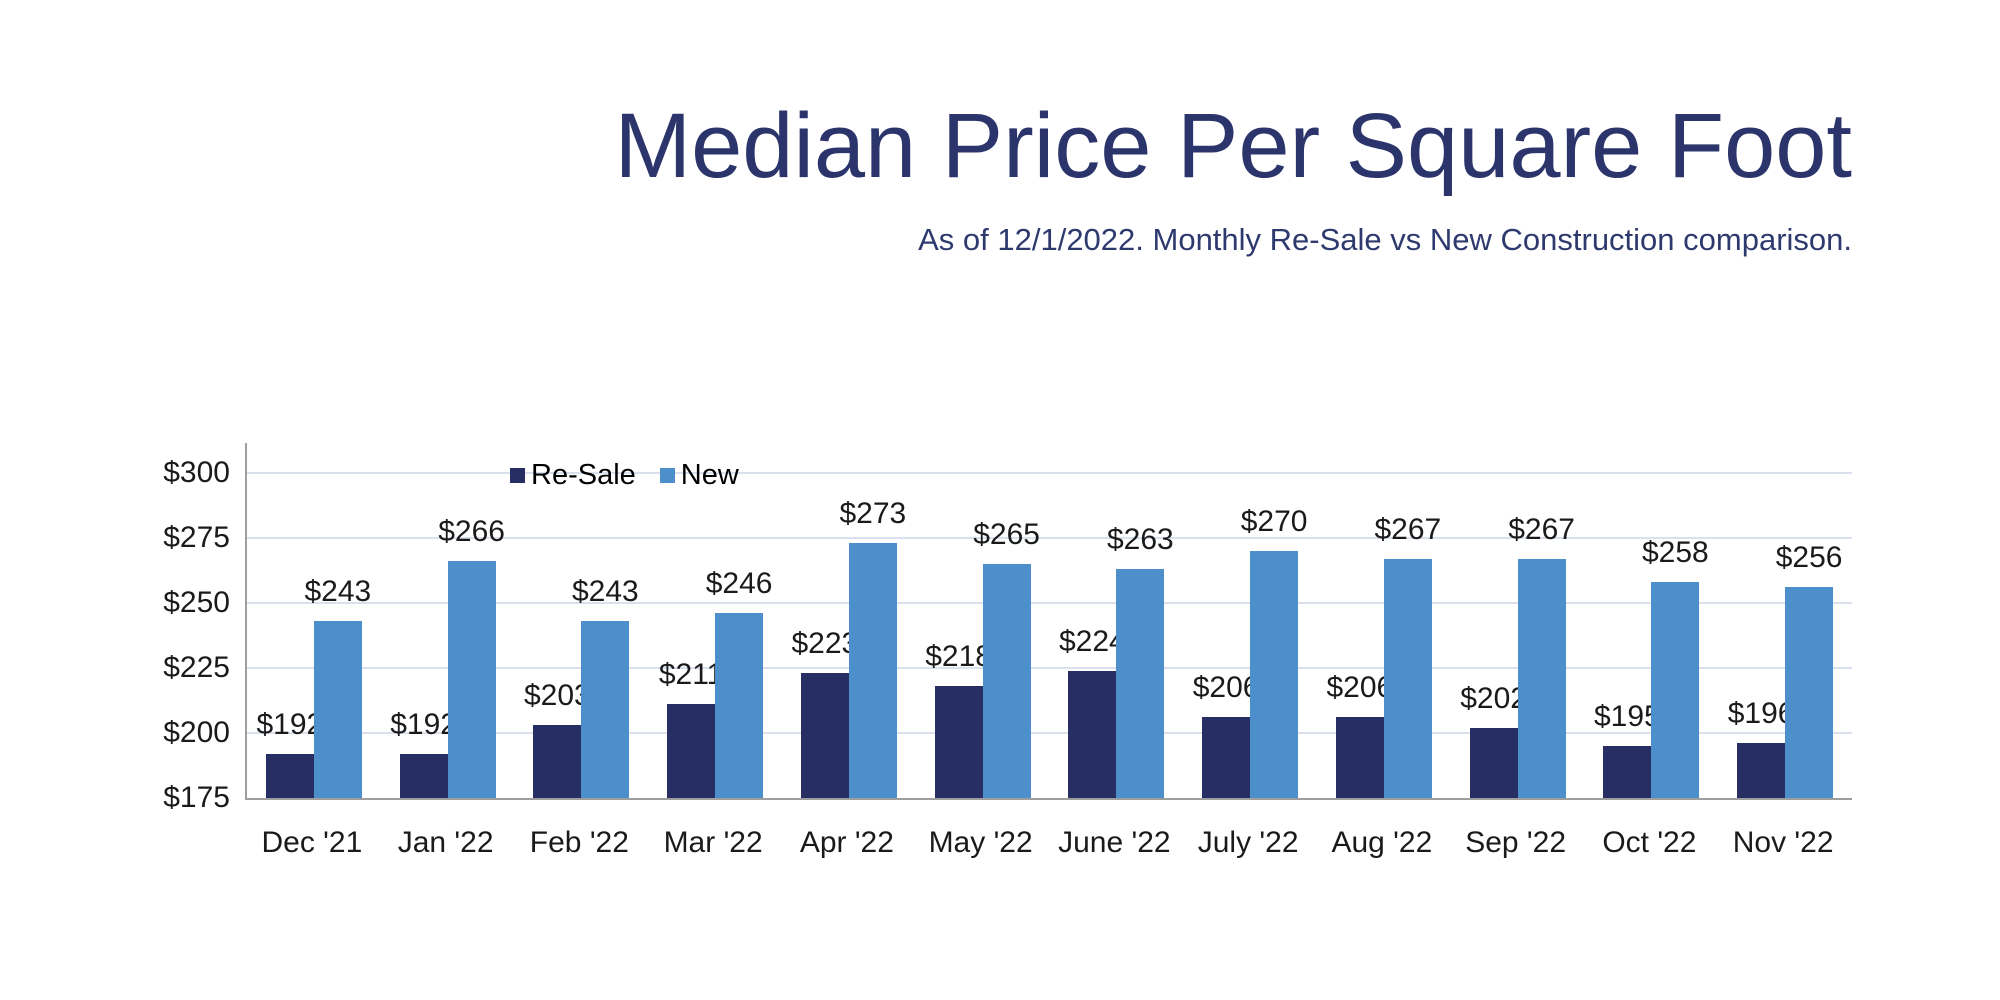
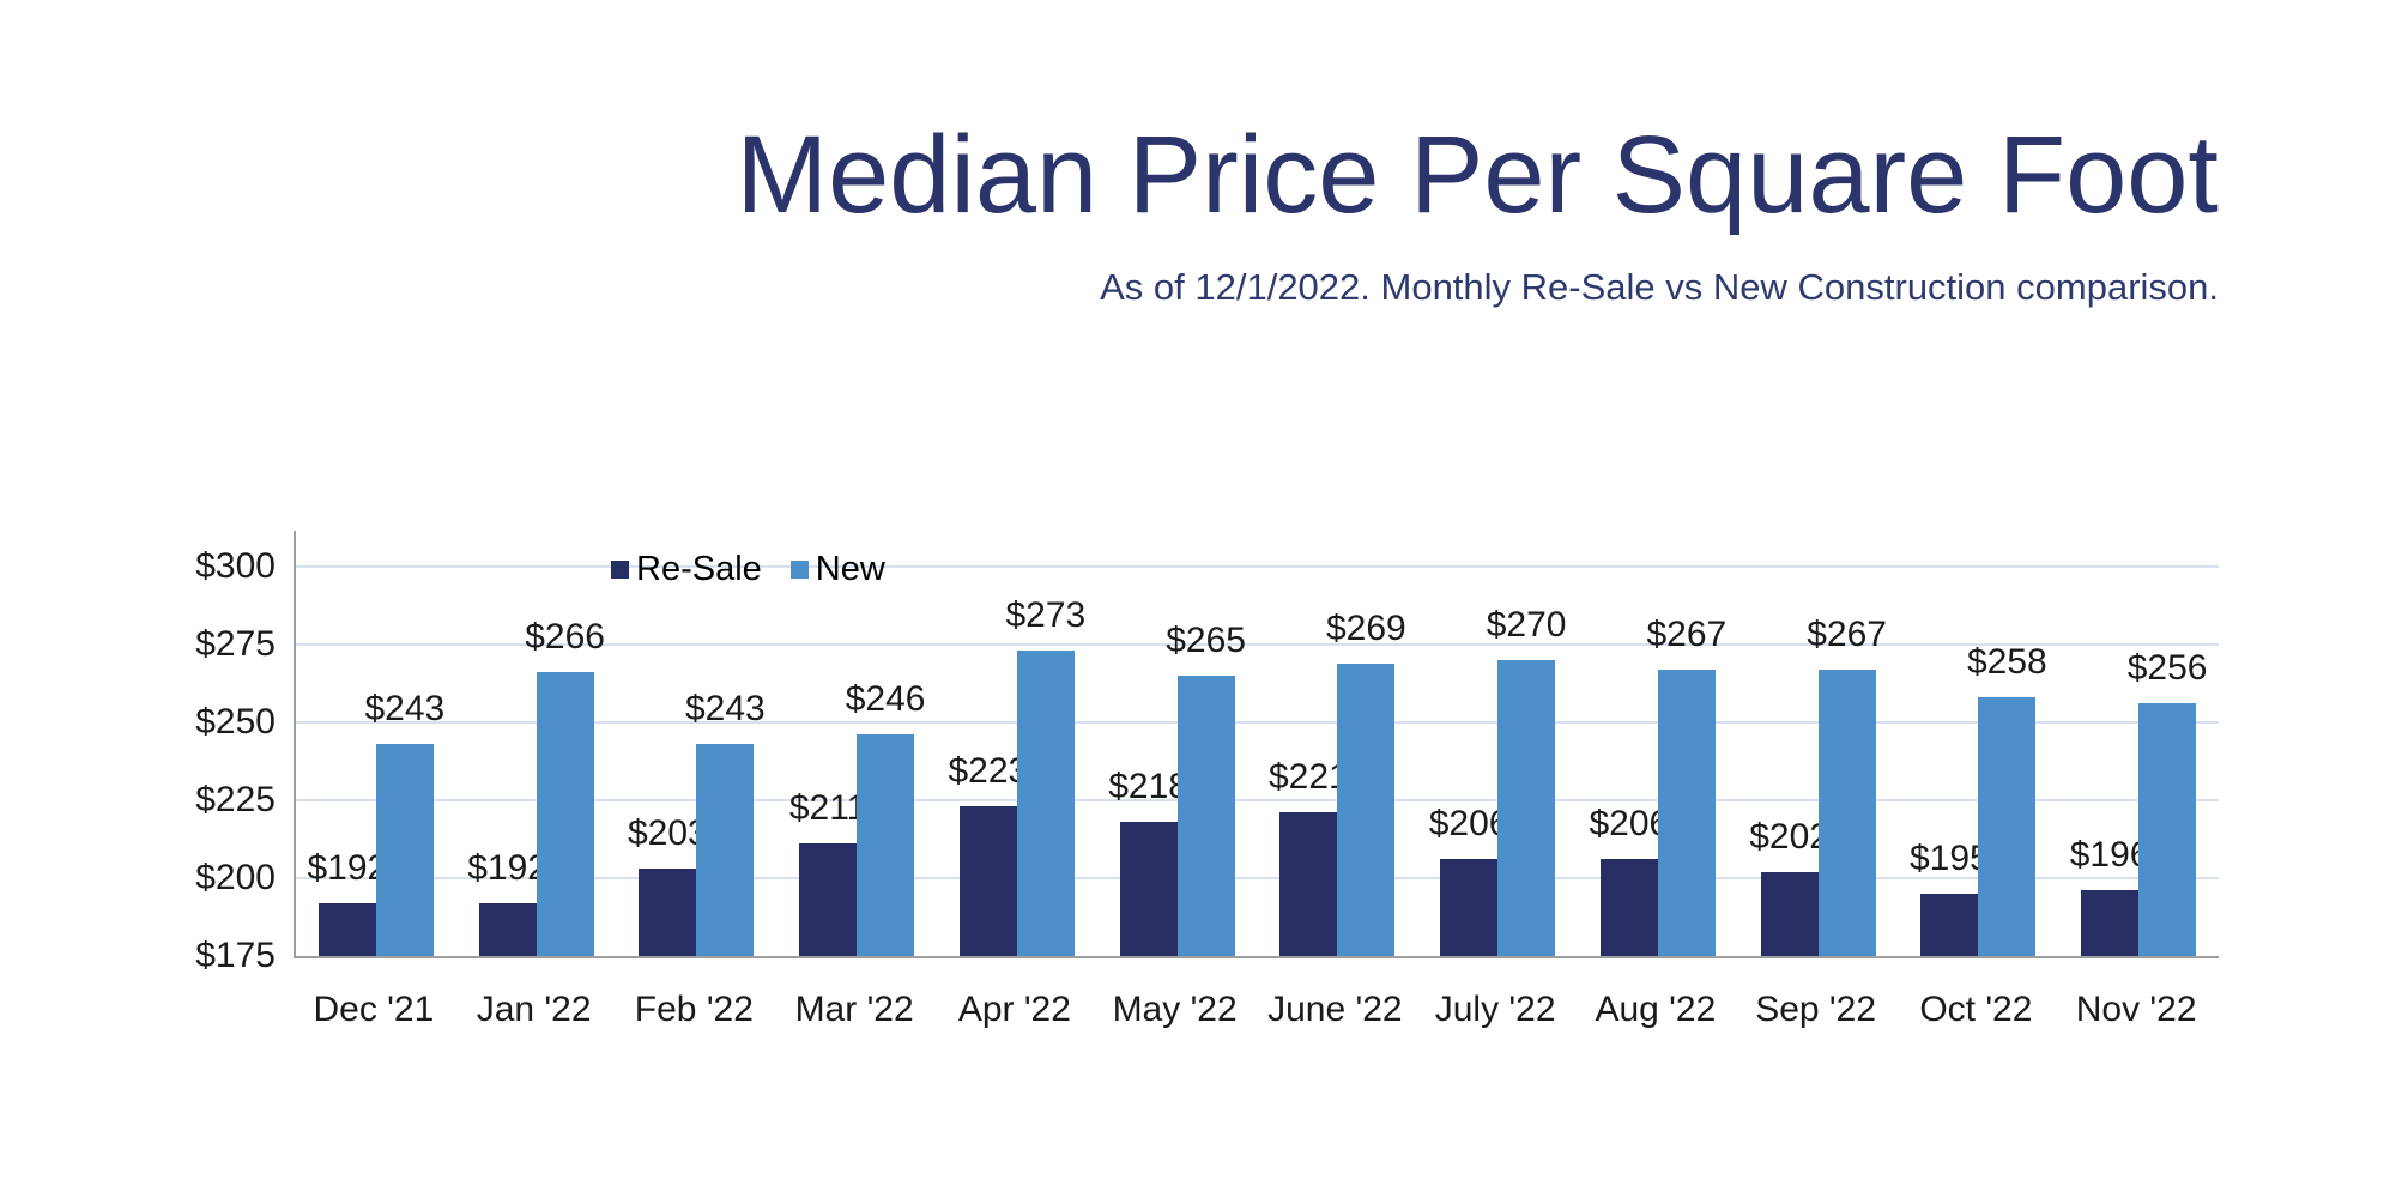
Re-Sale/June '22: $224 -> $221
New/June '22: $263 -> $269
